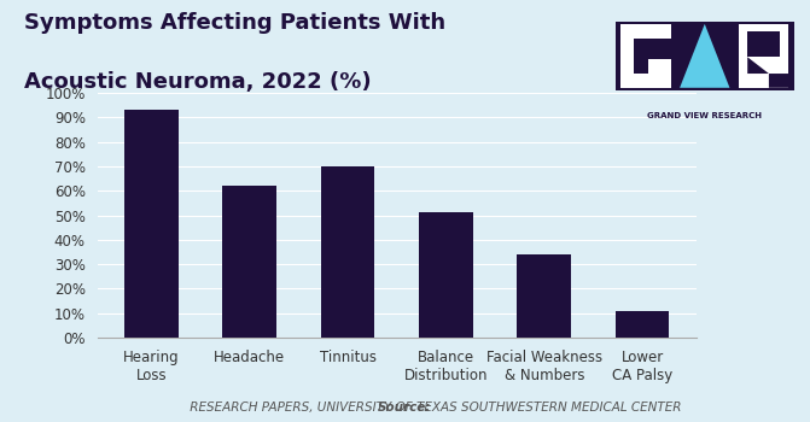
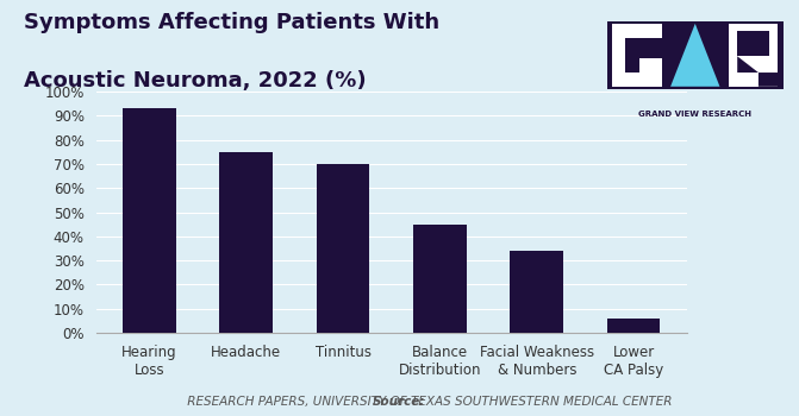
Headache: 62% -> 75%
Balance Distribution: 51% -> 45%
Lower CA Palsy: 11% -> 6%
